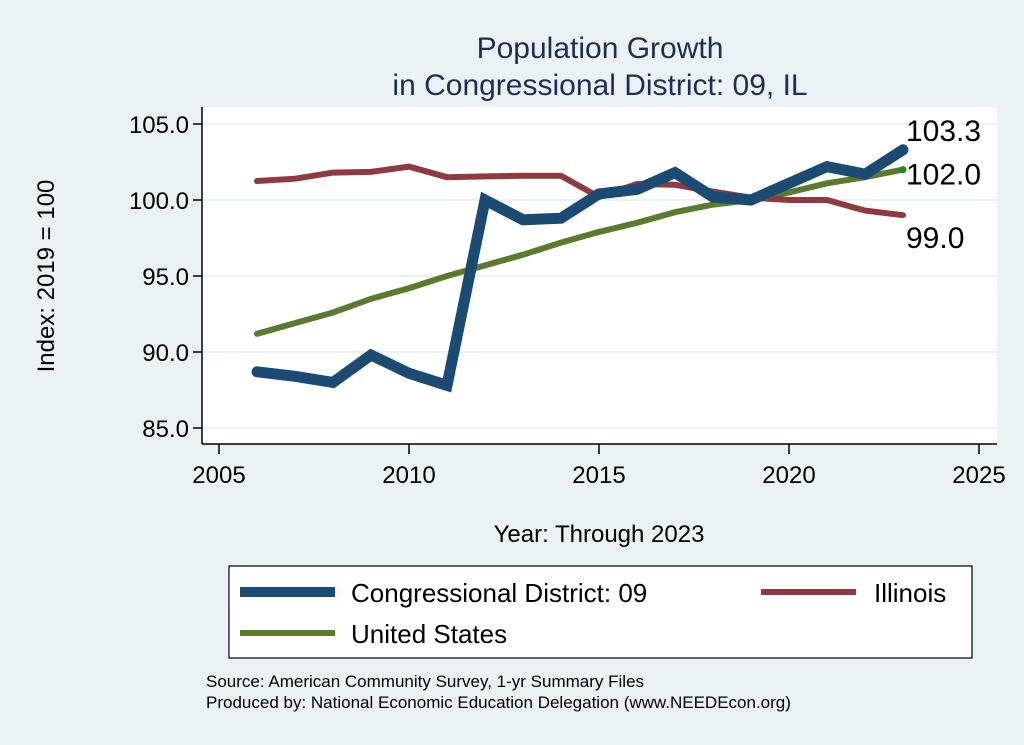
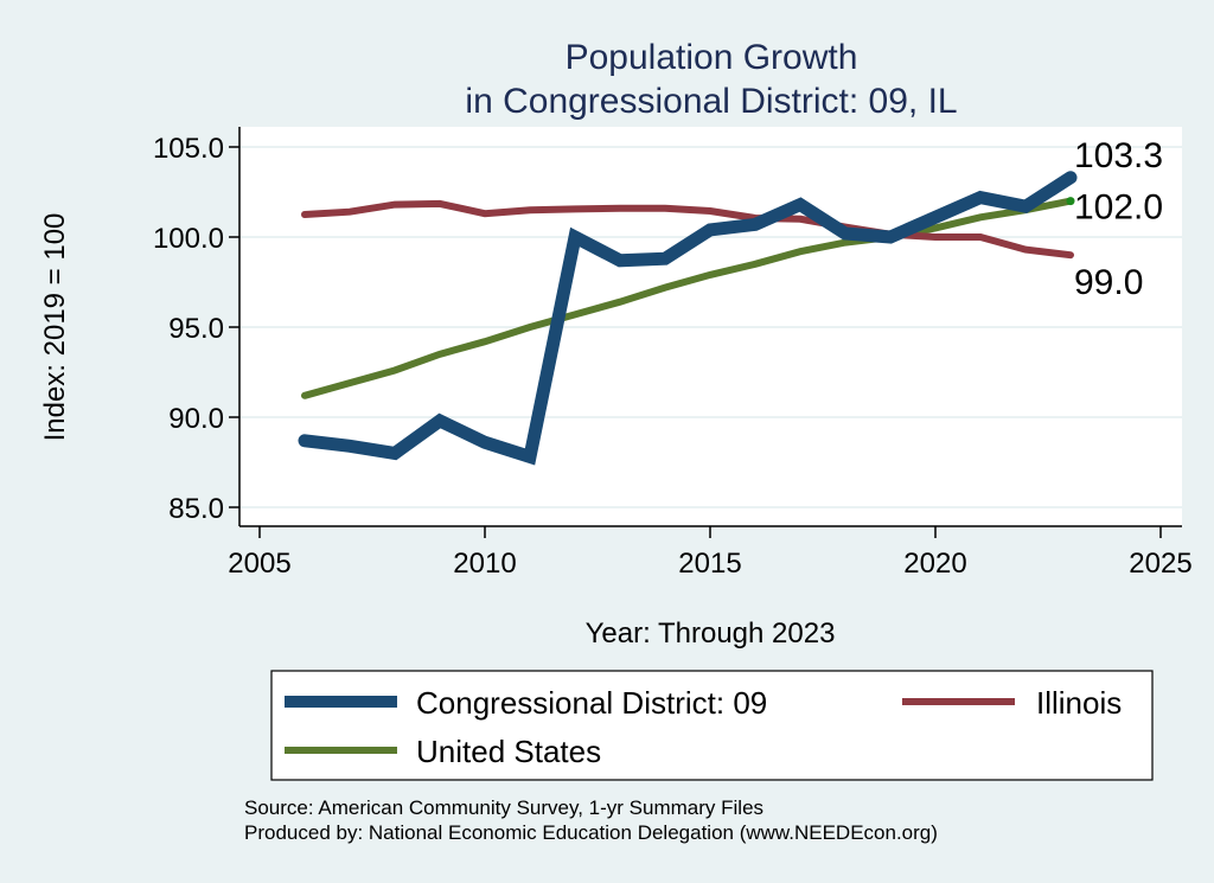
Illinois/2010: 102.2 -> 101.3
Illinois/2015: 100.2 -> 101.5
